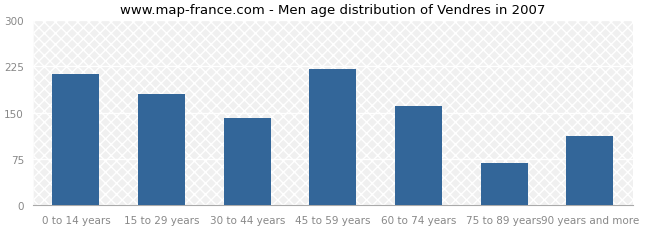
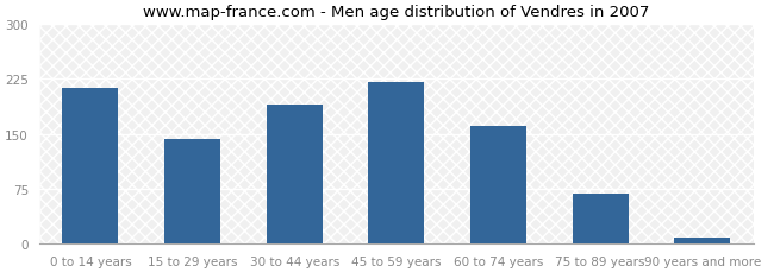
15 to 29 years: 180 -> 143
30 to 44 years: 142 -> 190
90 years and more: 112 -> 8
